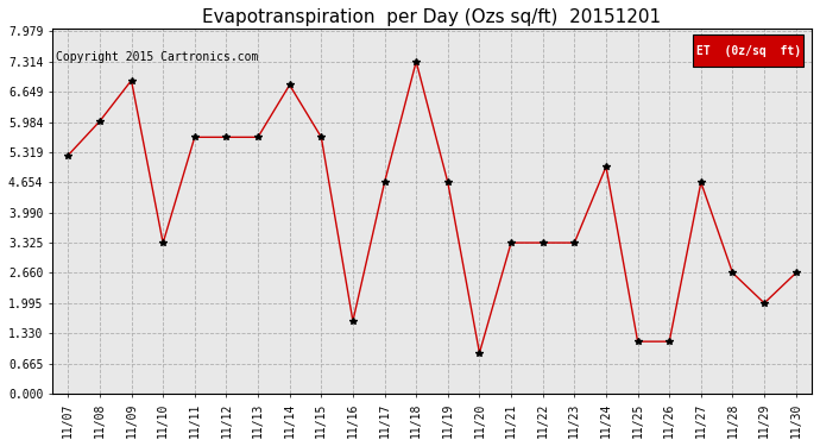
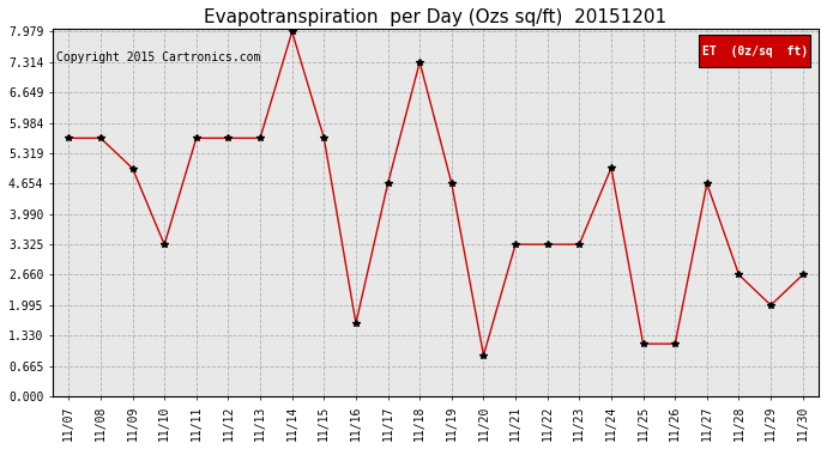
11/07: 5.25 -> 5.65
11/08: 6.00 -> 5.65
11/09: 6.90 -> 4.99
11/14: 6.80 -> 7.98
